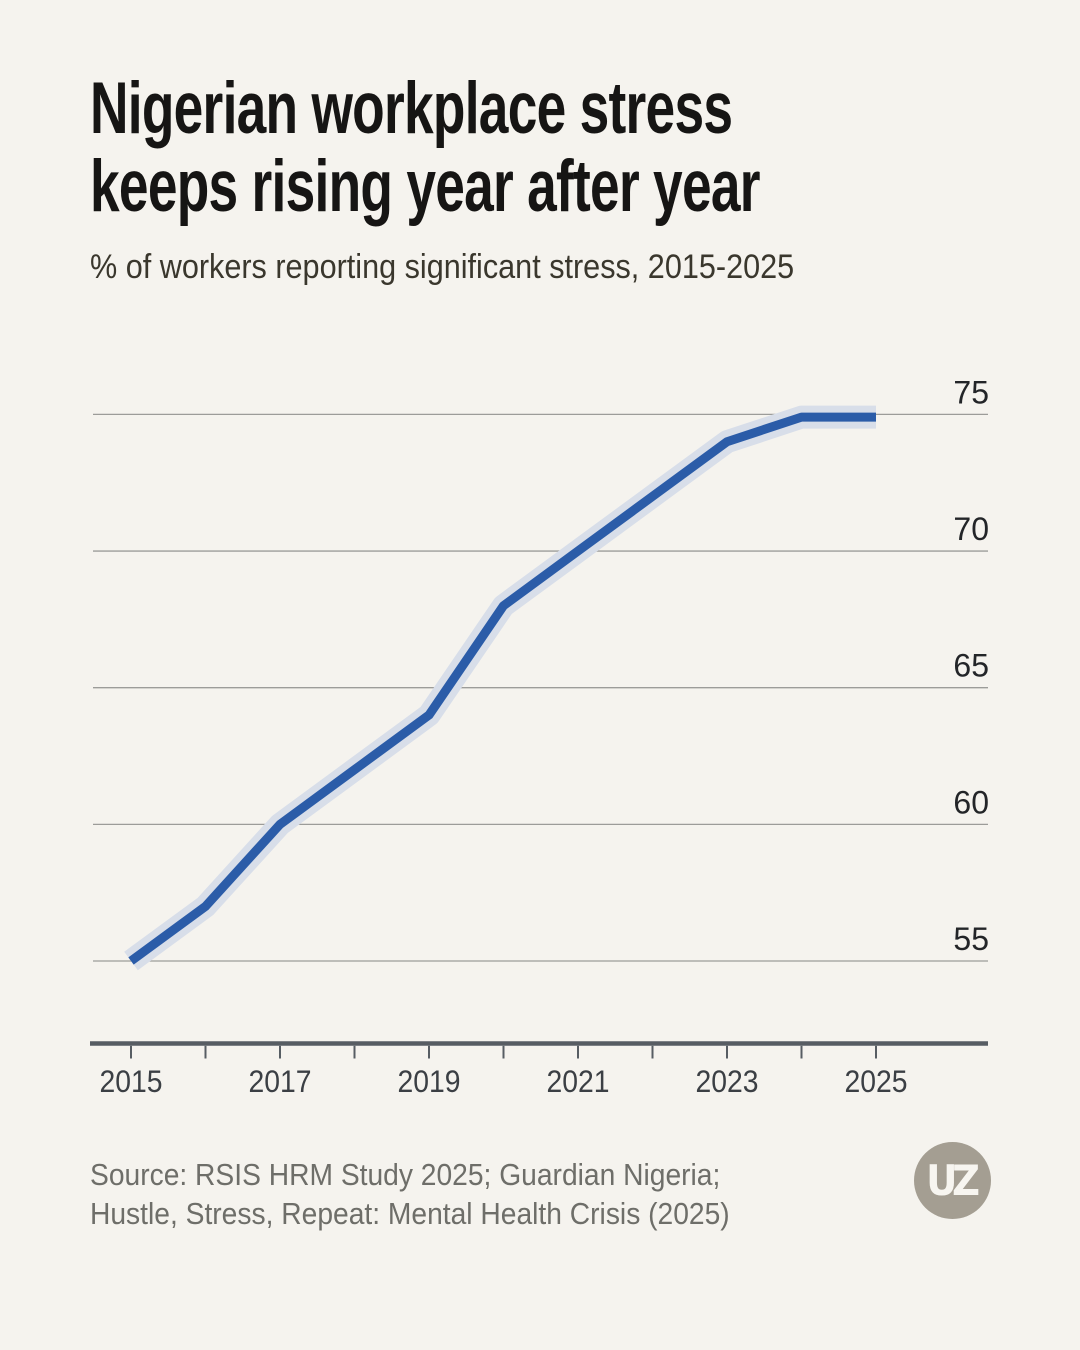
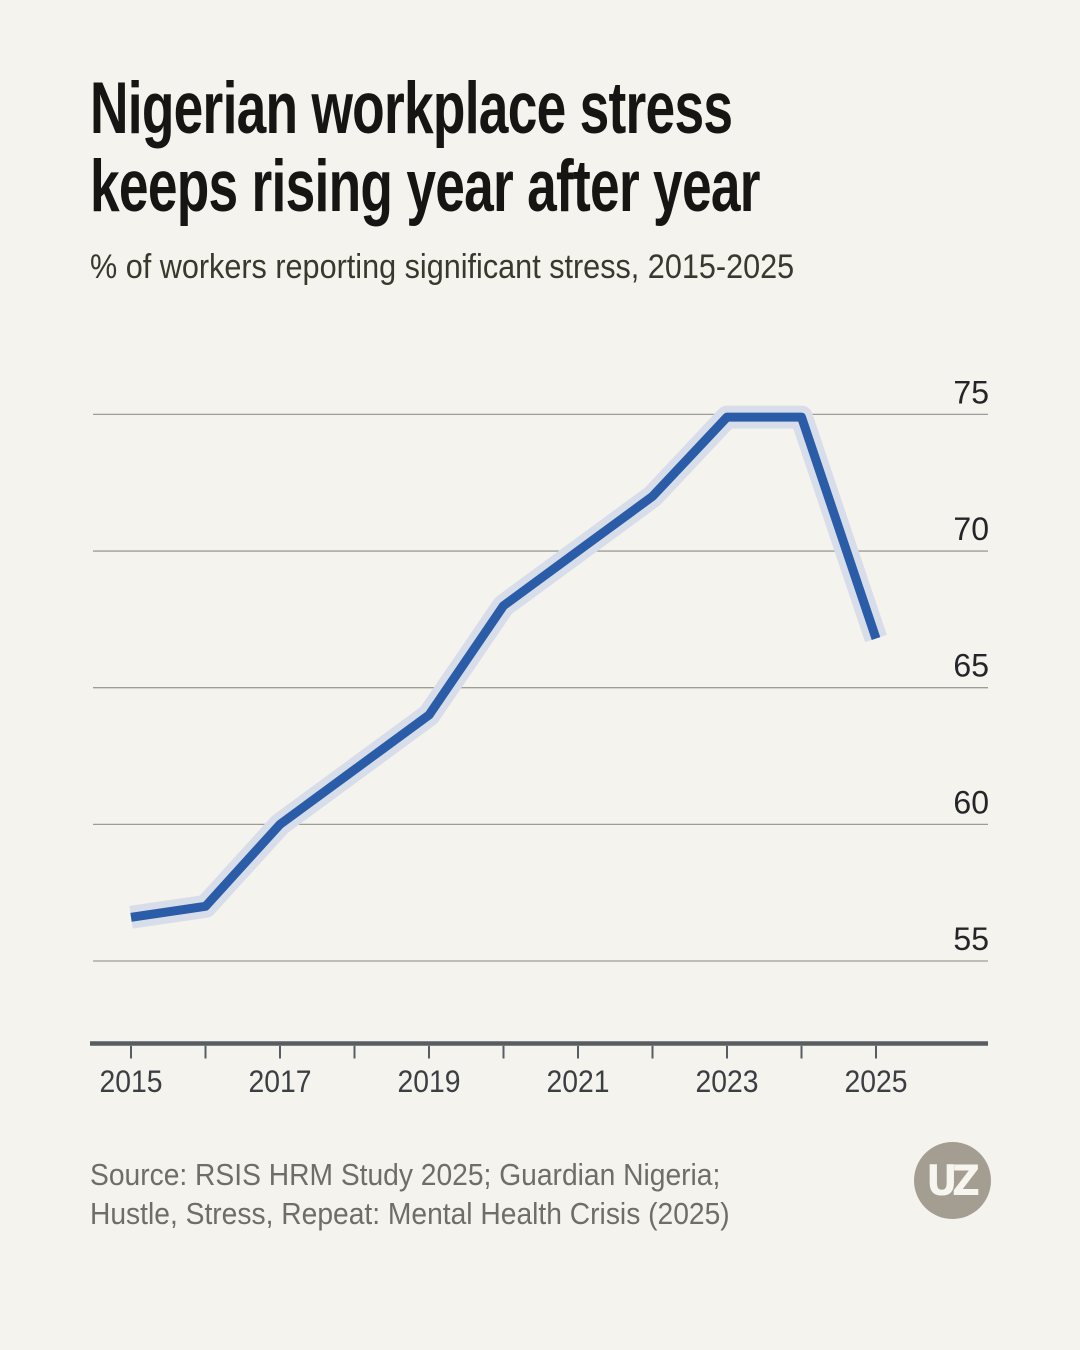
2015: 55.0 -> 56.6
2023: 74.0 -> 74.9
2025: 74.9 -> 66.8
